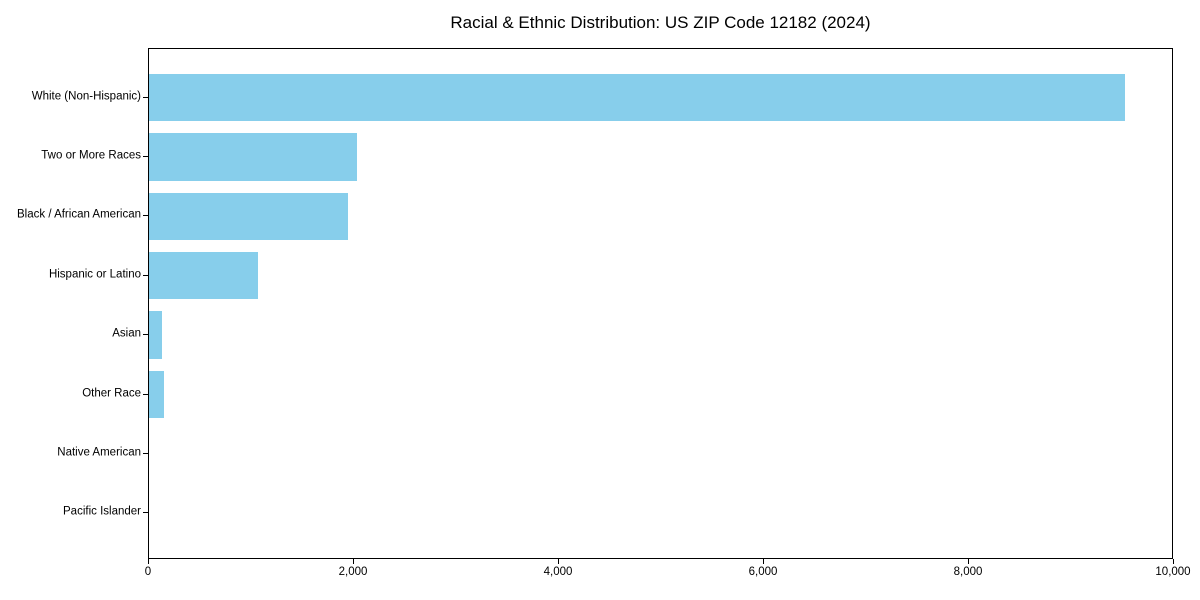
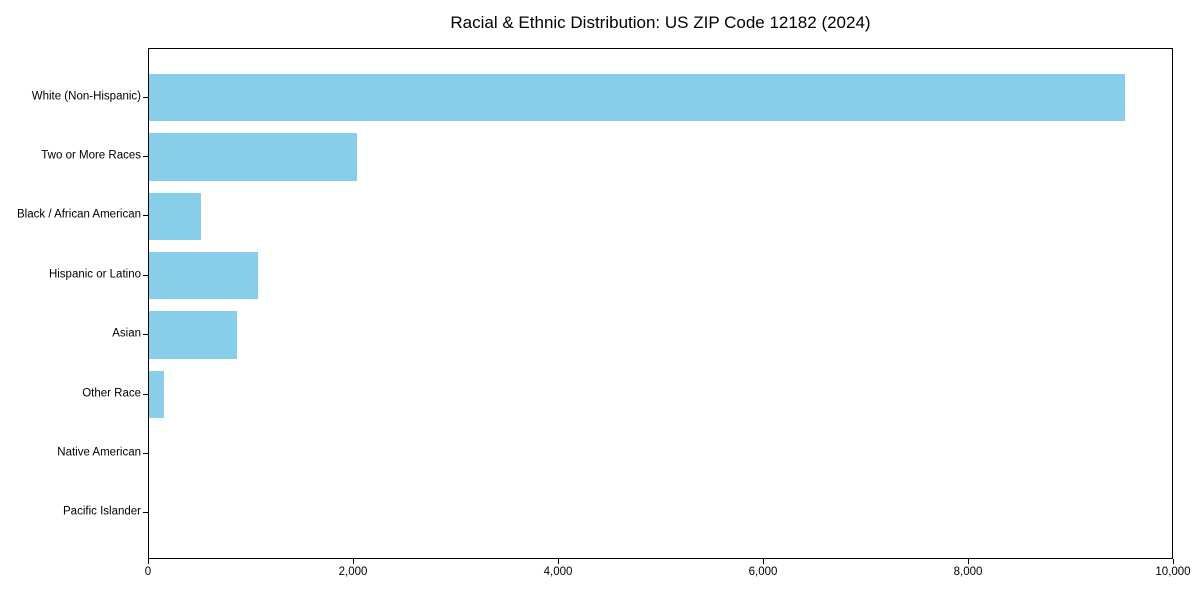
Black / African American: 1940 -> 510
Asian: 130 -> 860
